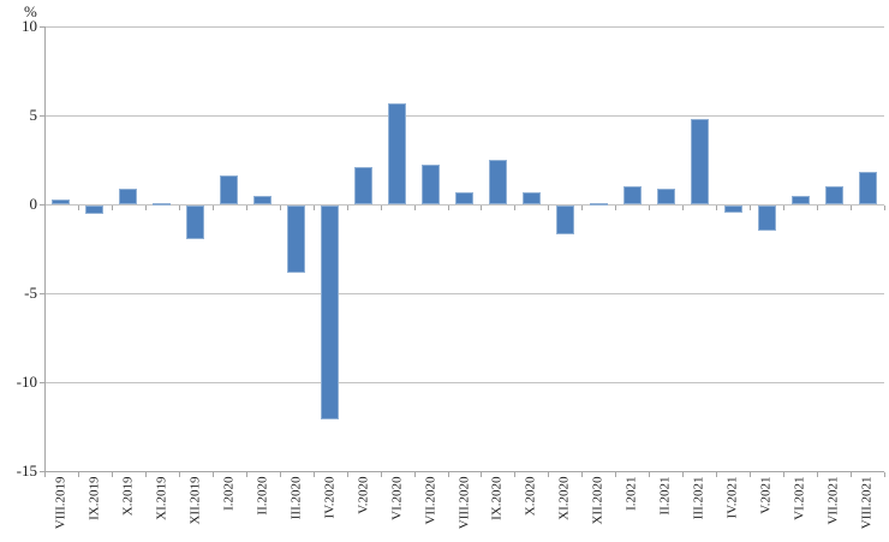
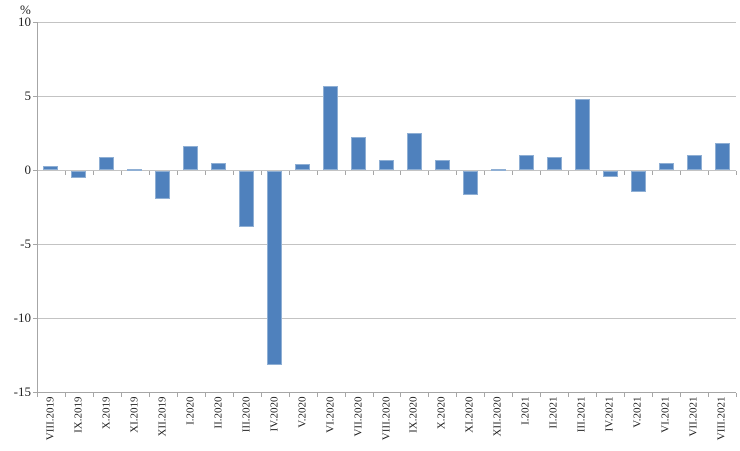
IV.2020: -12.0 -> -13.1
V.2020: 2.1 -> 0.4
